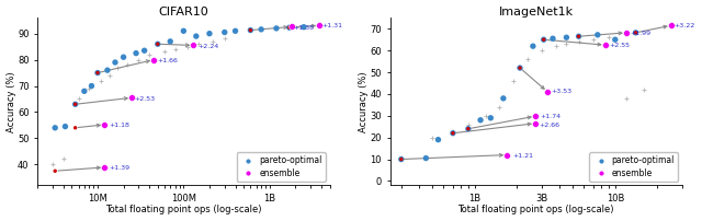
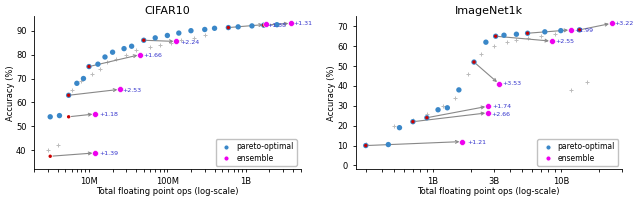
CIFAR10/pareto-optimal/100M: 91.0 -> 88.0
ImageNet1k/pareto-optimal/10B: 65 -> 68
